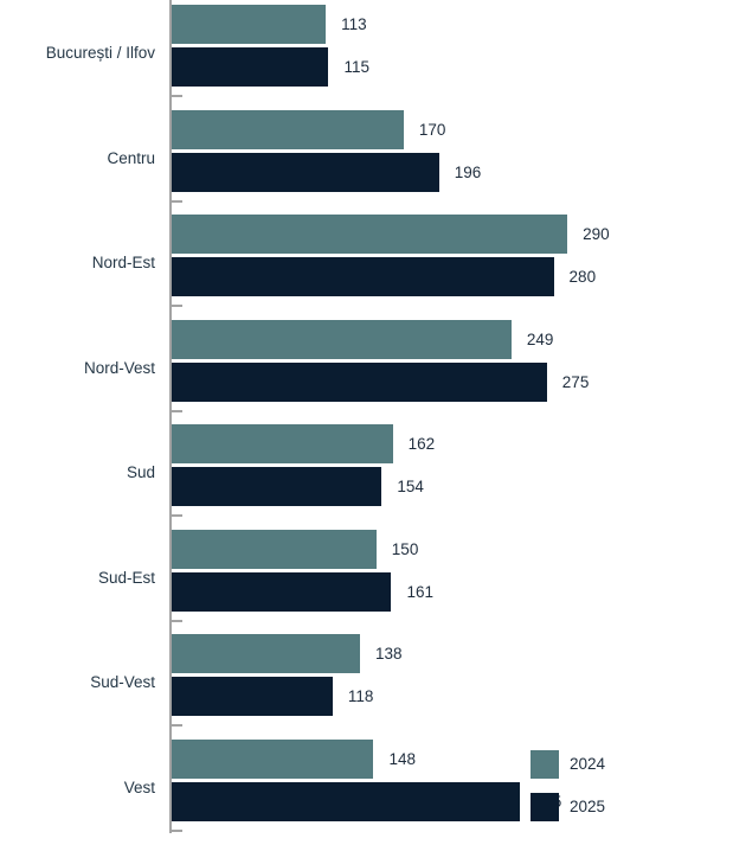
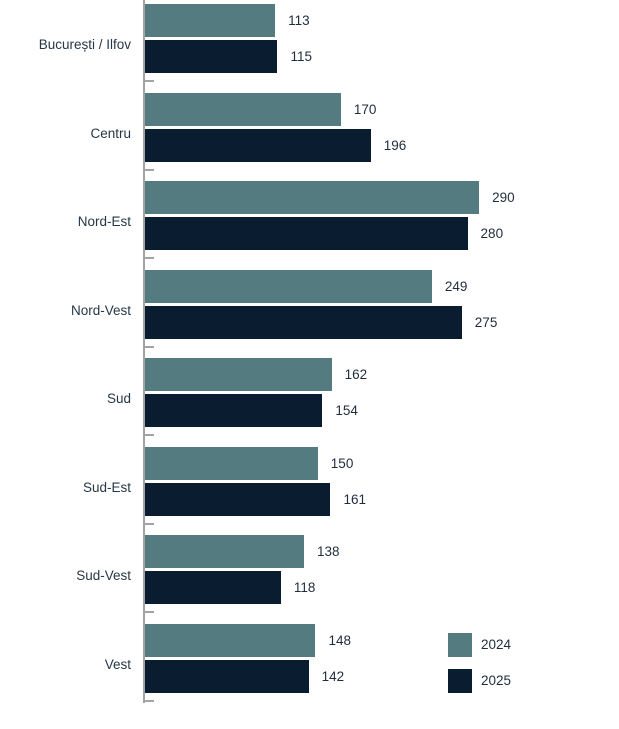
2025/Vest: 255 -> 142
